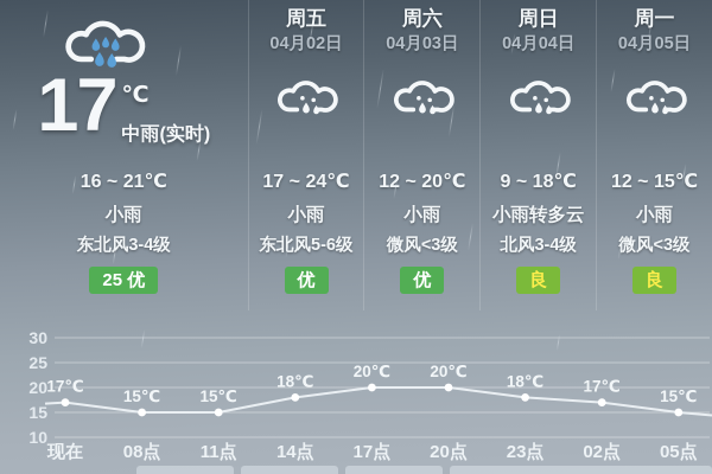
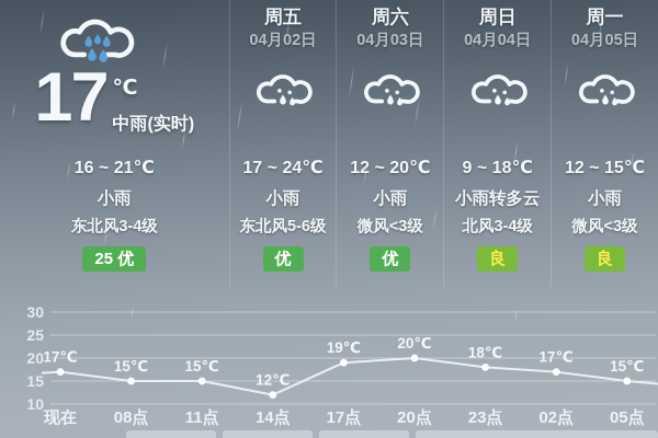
14点: 18 -> 12
17点: 20 -> 19
